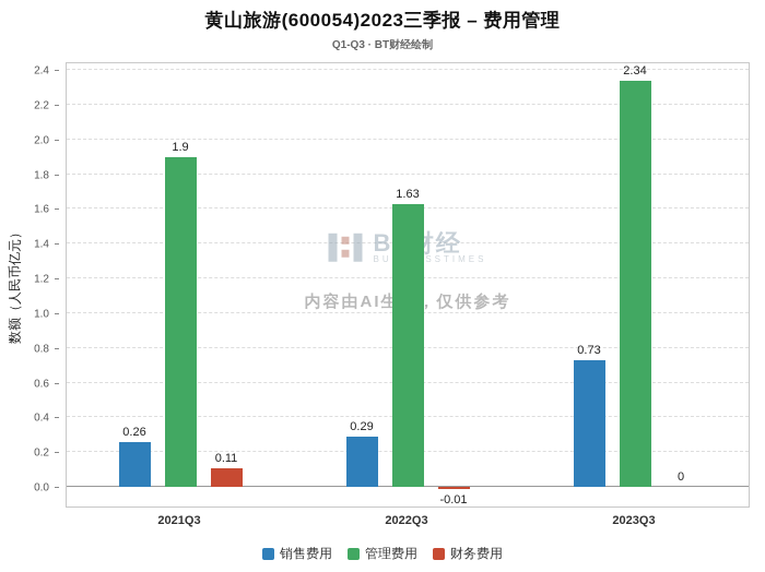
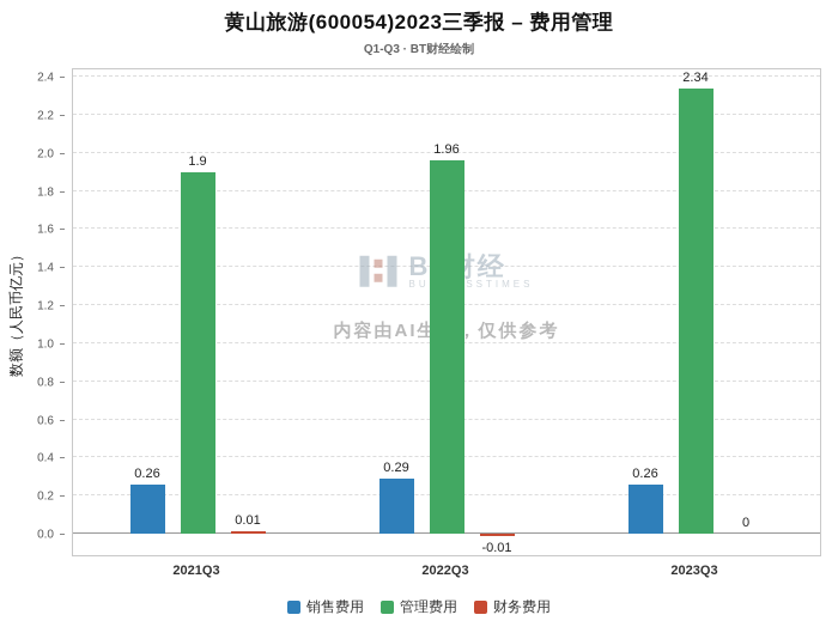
财务费用/2021Q3: 0.11 -> 0.01
管理费用/2022Q3: 1.63 -> 1.96
销售费用/2023Q3: 0.73 -> 0.26
